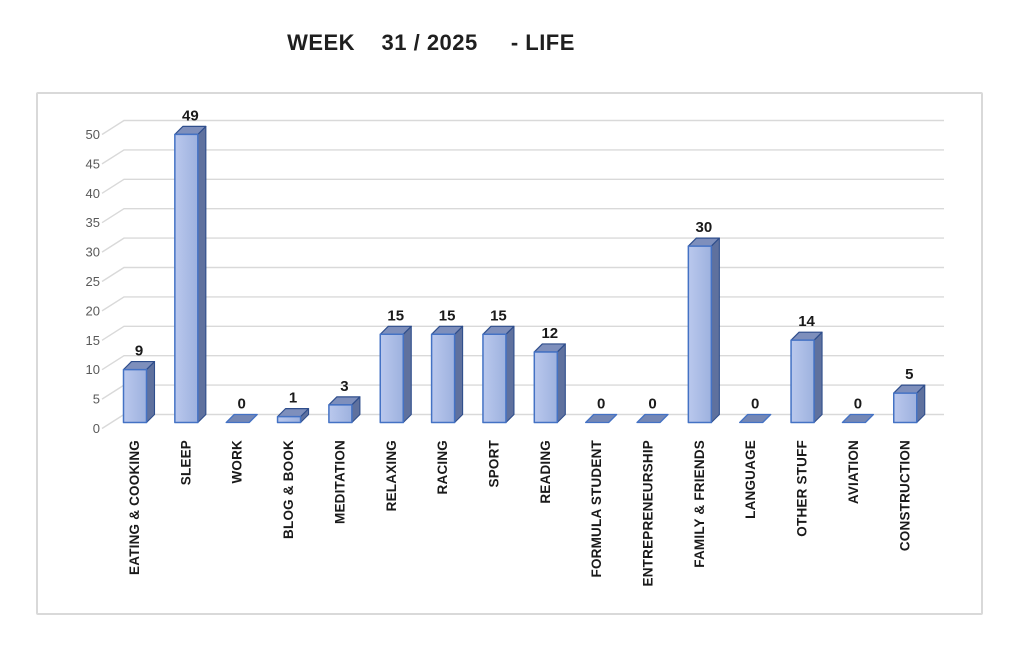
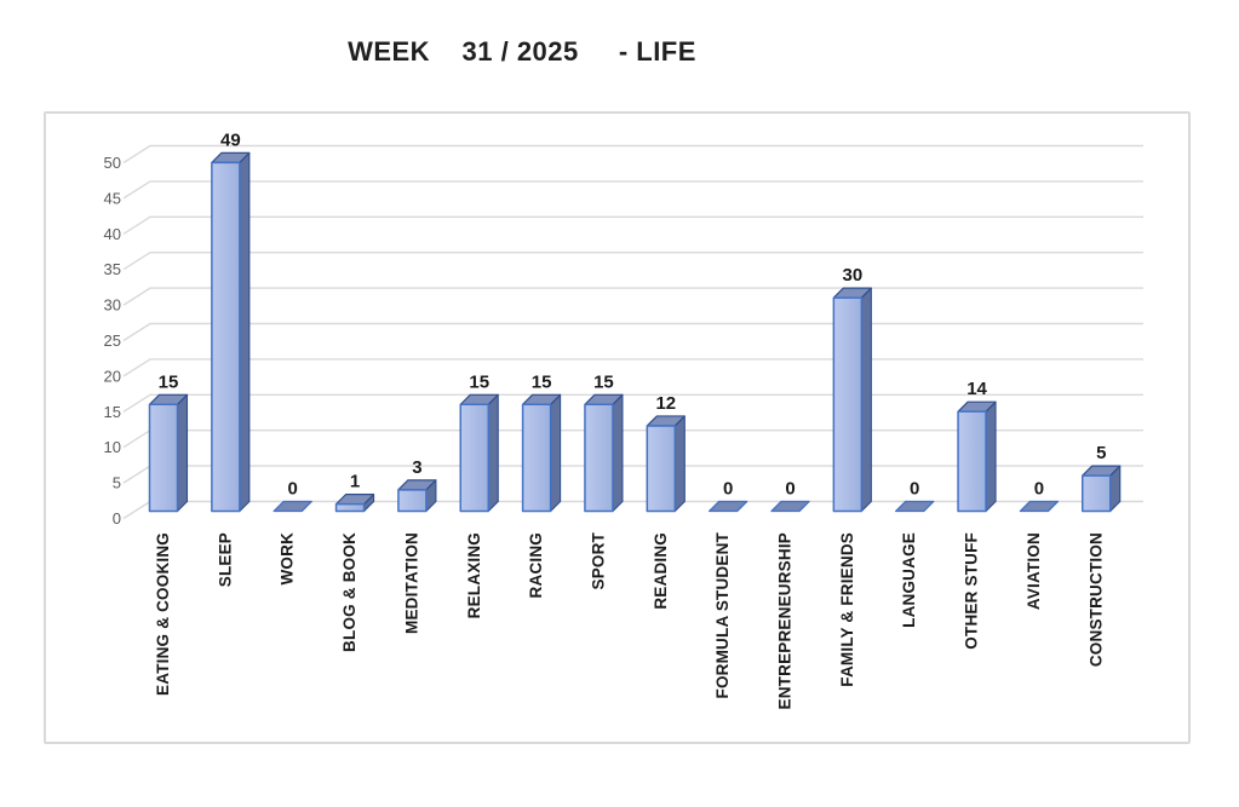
EATING & COOKING: 9 -> 15
